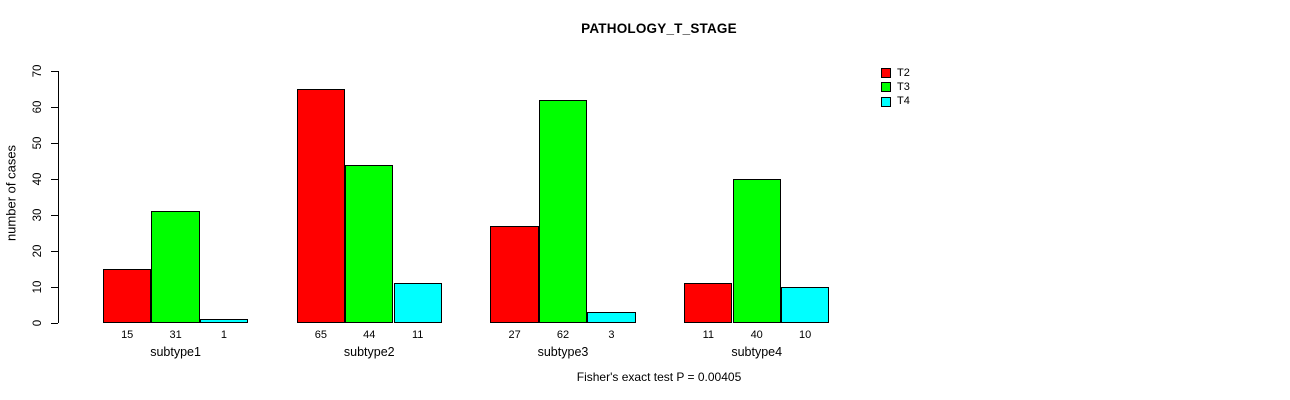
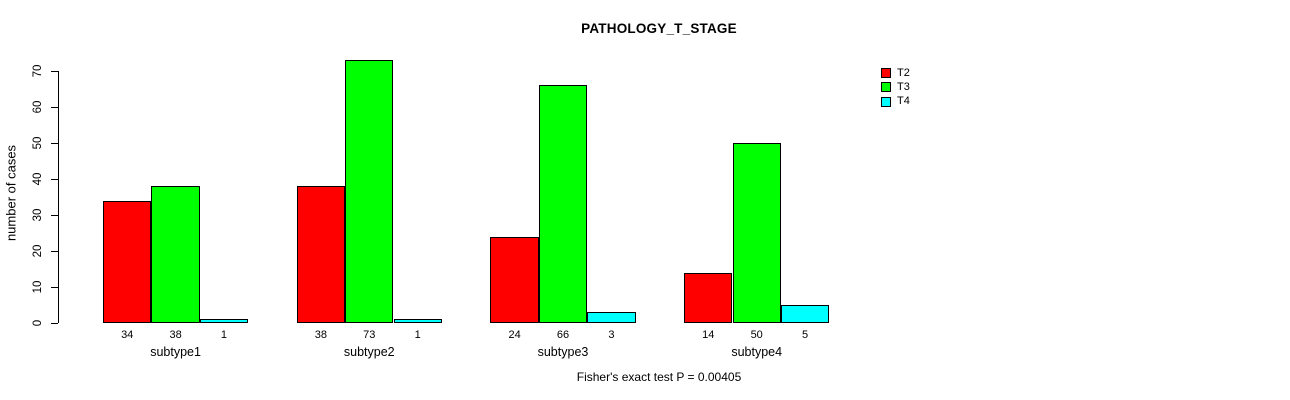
T2/subtype1: 15 -> 34
T3/subtype1: 31 -> 38
T2/subtype2: 65 -> 38
T3/subtype2: 44 -> 73
T4/subtype2: 11 -> 1
T2/subtype3: 27 -> 24
T3/subtype3: 62 -> 66
T2/subtype4: 11 -> 14
T3/subtype4: 40 -> 50
T4/subtype4: 10 -> 5
